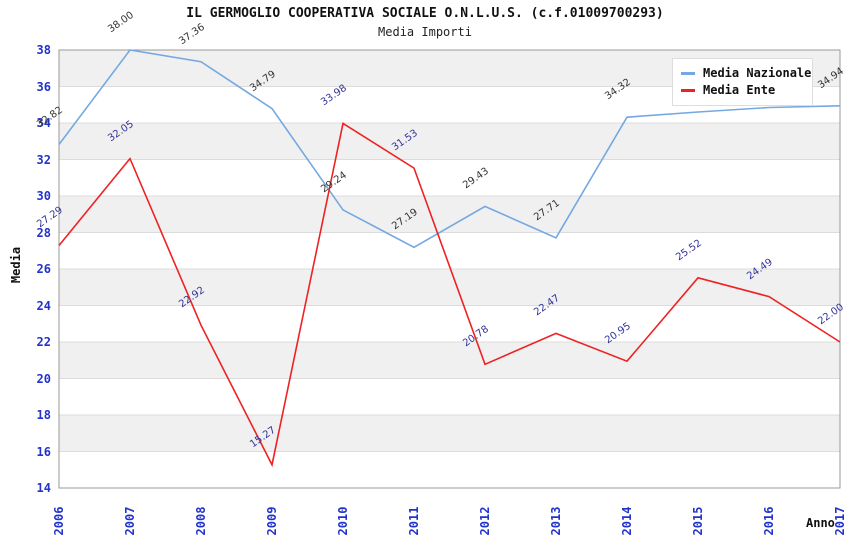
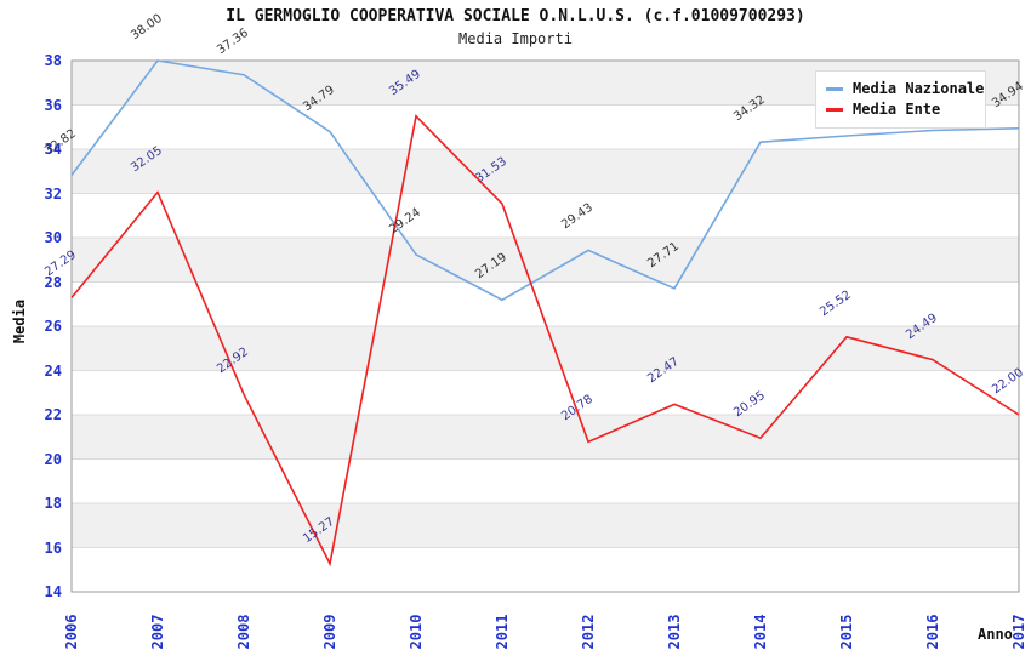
Media Ente/2010: 33.98 -> 35.49
